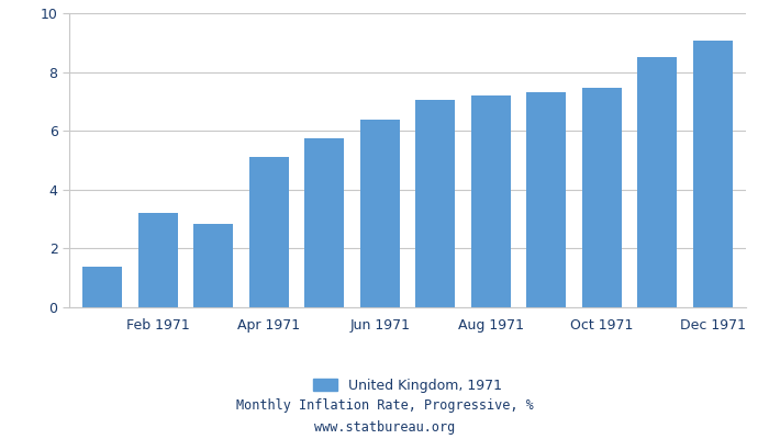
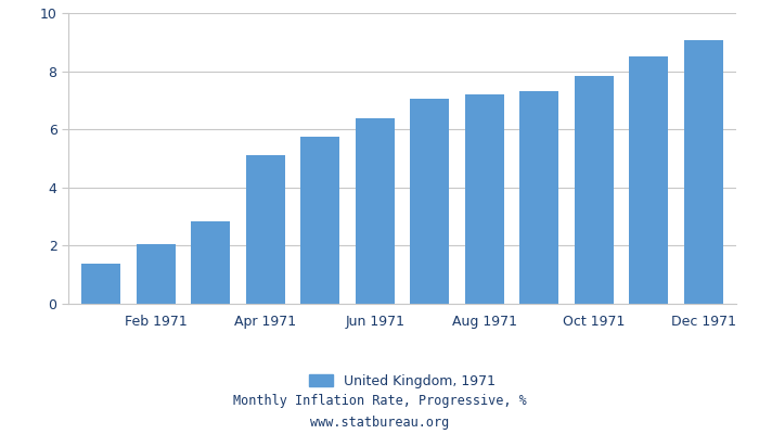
Feb 1971: 3.20 -> 2.05
Oct 1971: 7.45 -> 7.83
